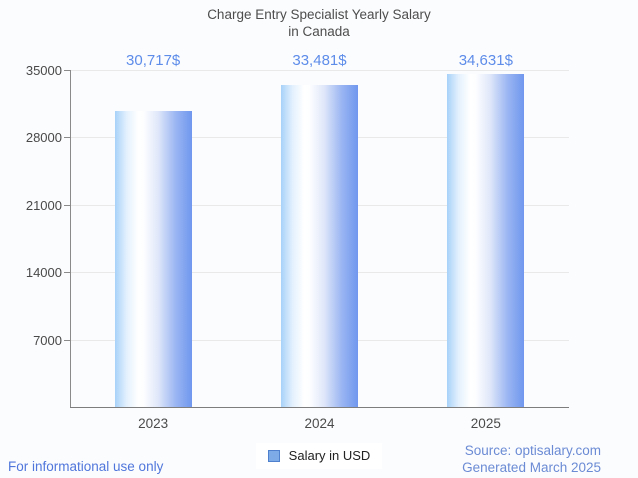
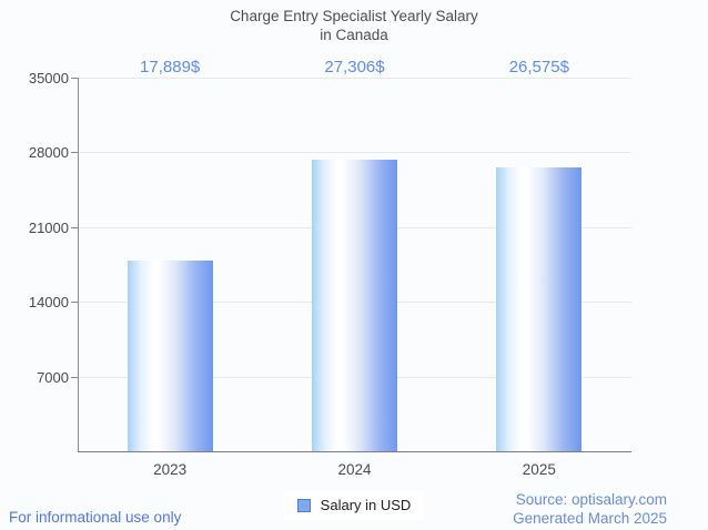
2023: 30,717 -> 17,889
2024: 33,481 -> 27,306
2025: 34,631 -> 26,575
